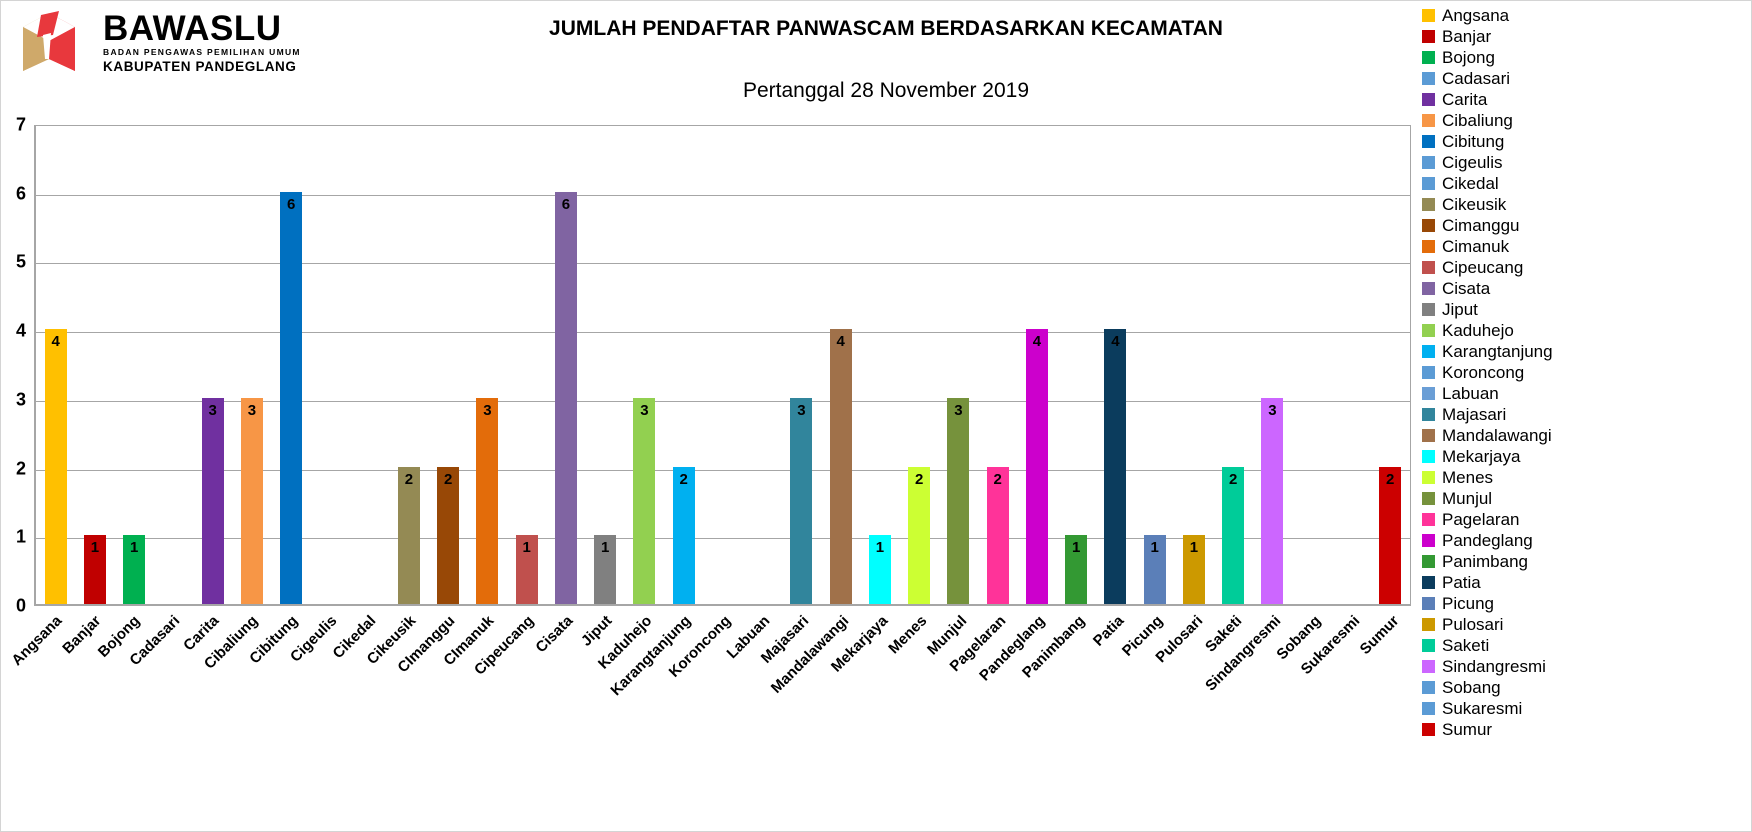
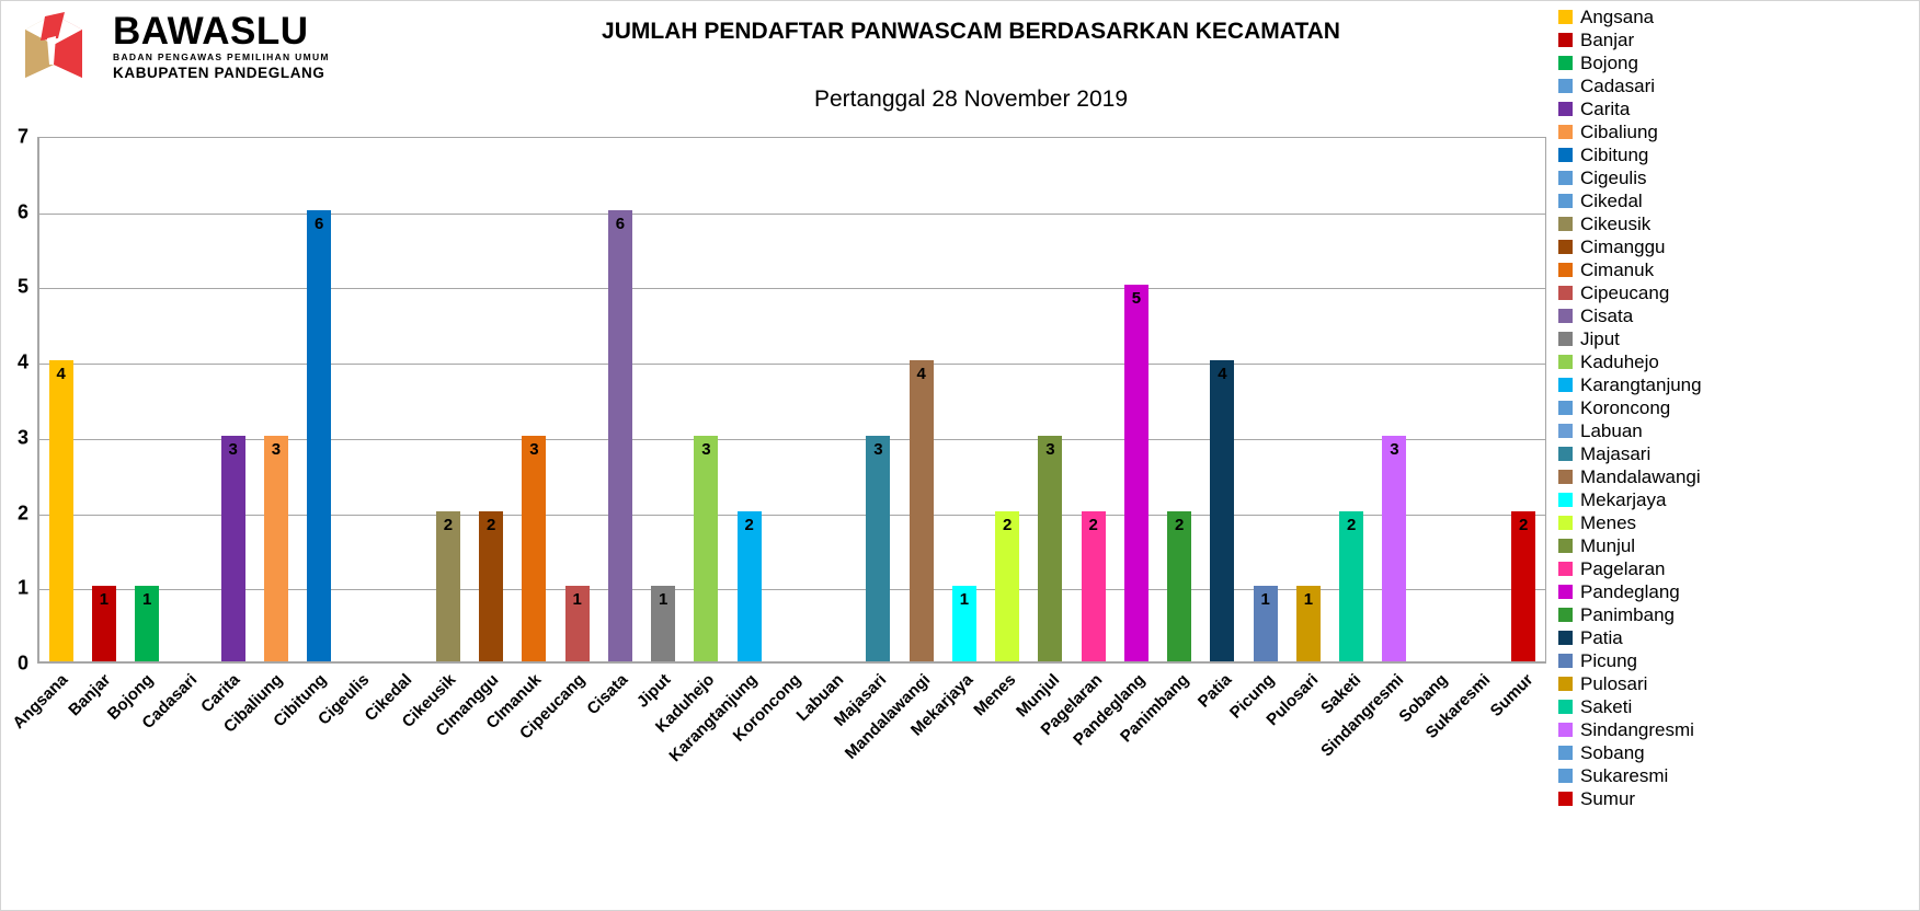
Pandeglang: 4 -> 5
Panimbang: 1 -> 2
